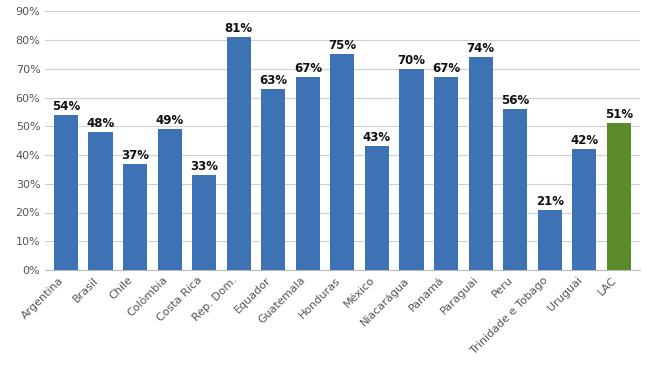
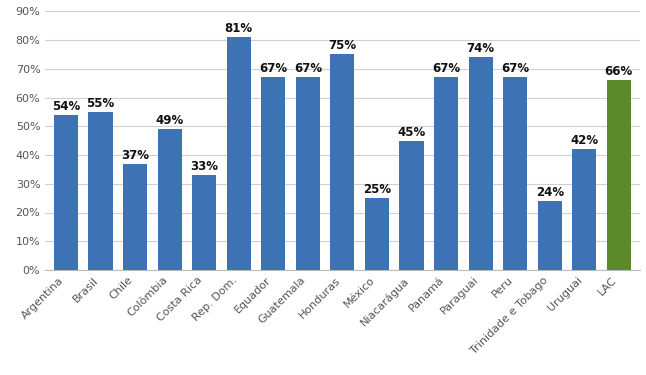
Brasil: 48% -> 55%
Equador: 63% -> 67%
México: 43% -> 25%
Niacarágua: 70% -> 45%
Peru: 56% -> 67%
Trinidade e Tobago: 21% -> 24%
LAC: 51% -> 66%
